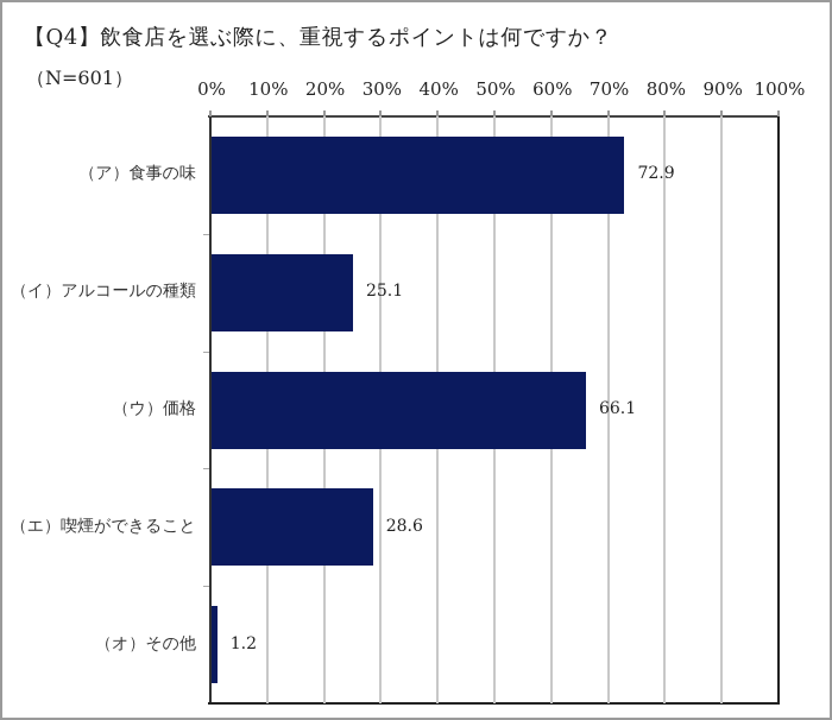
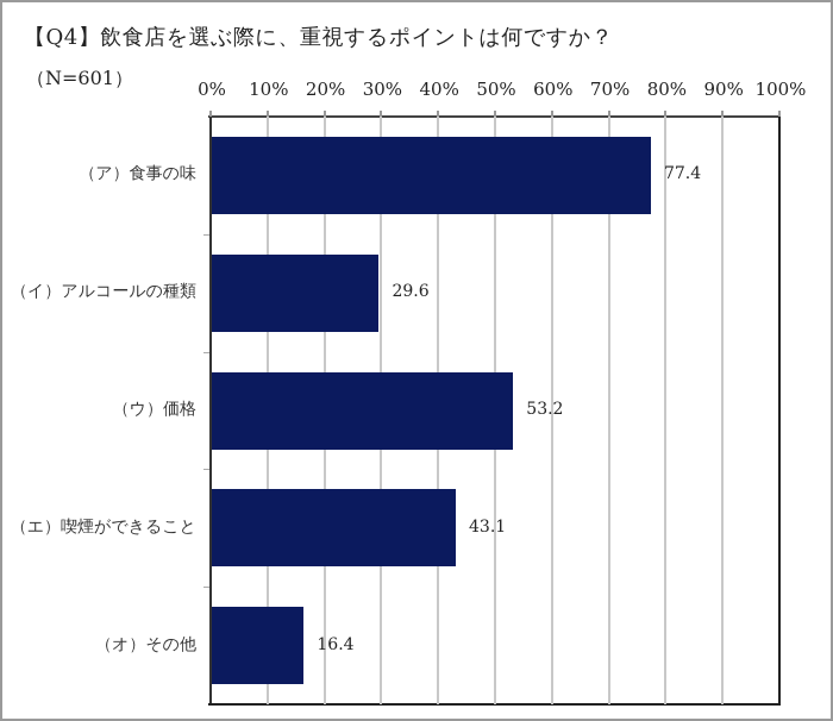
（ア）食事の味: 72.9 -> 77.4
（イ）アルコールの種類: 25.1 -> 29.6
（ウ）価格: 66.1 -> 53.2
（エ）喫煙ができること: 28.6 -> 43.1
（オ）その他: 1.2 -> 16.4
